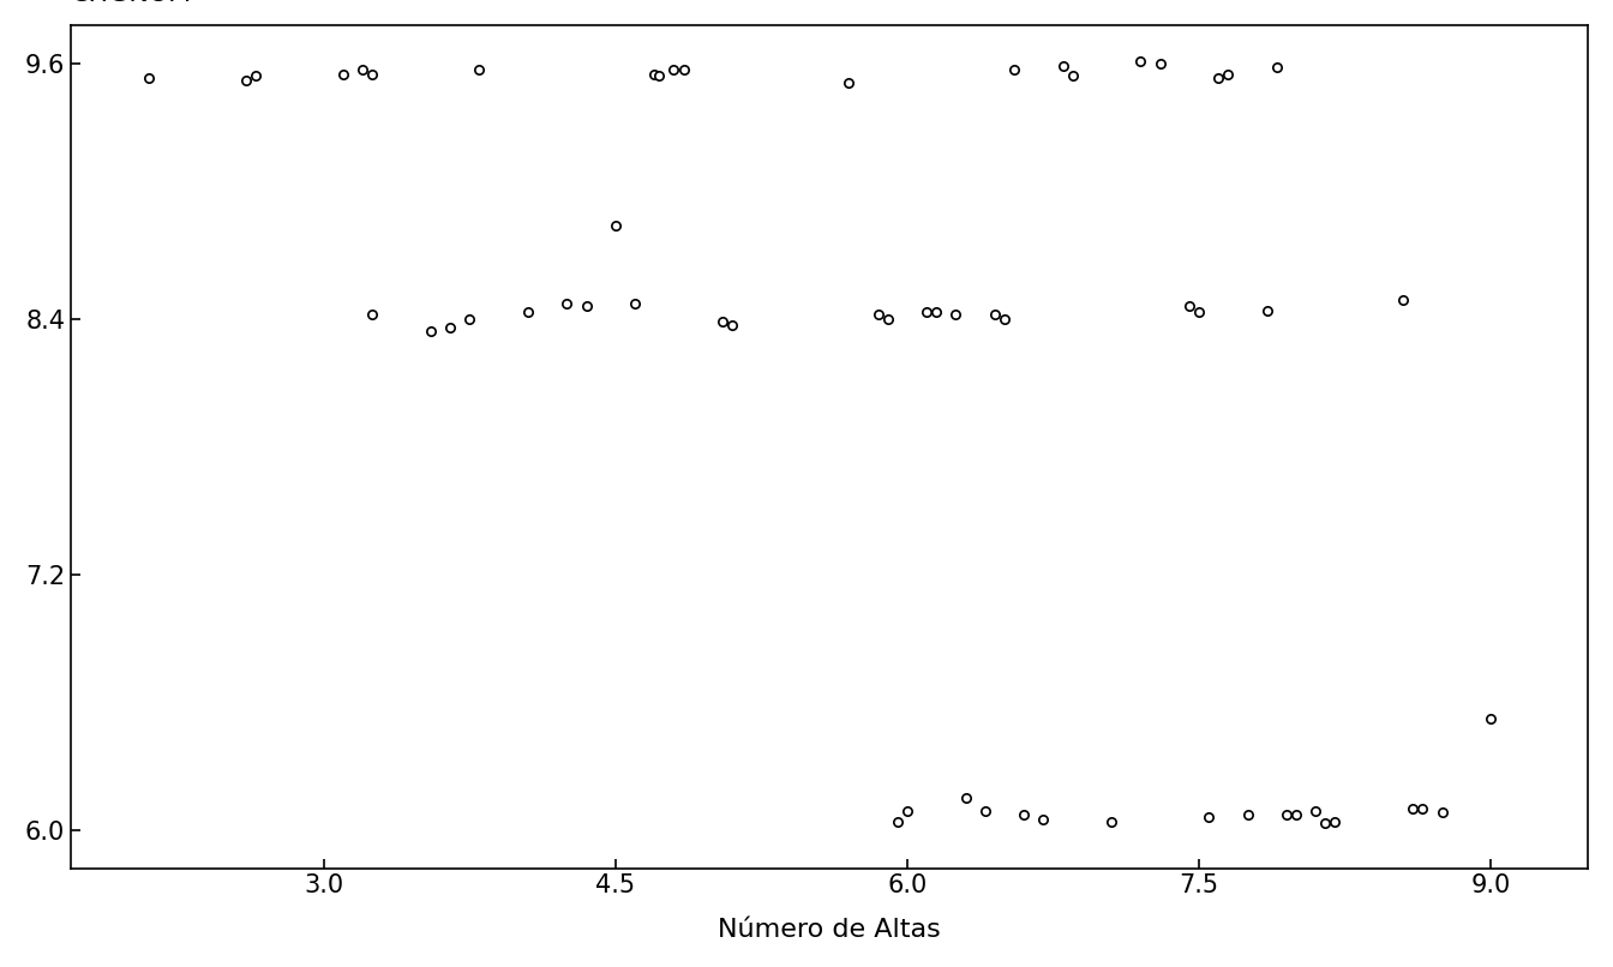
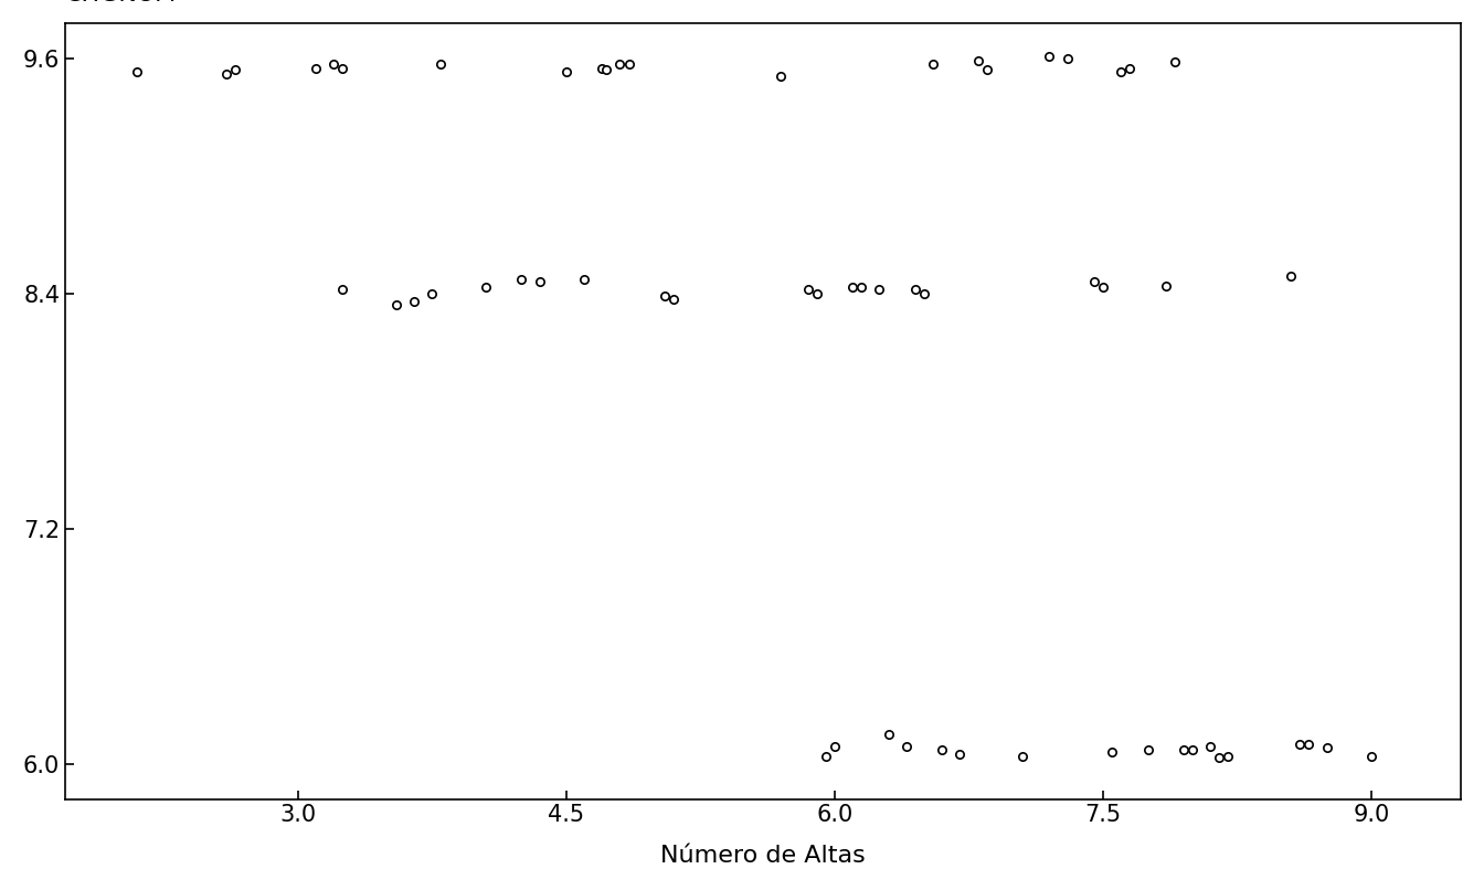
4.5: 8.84 -> 9.53
9.0: 6.52 -> 6.04
